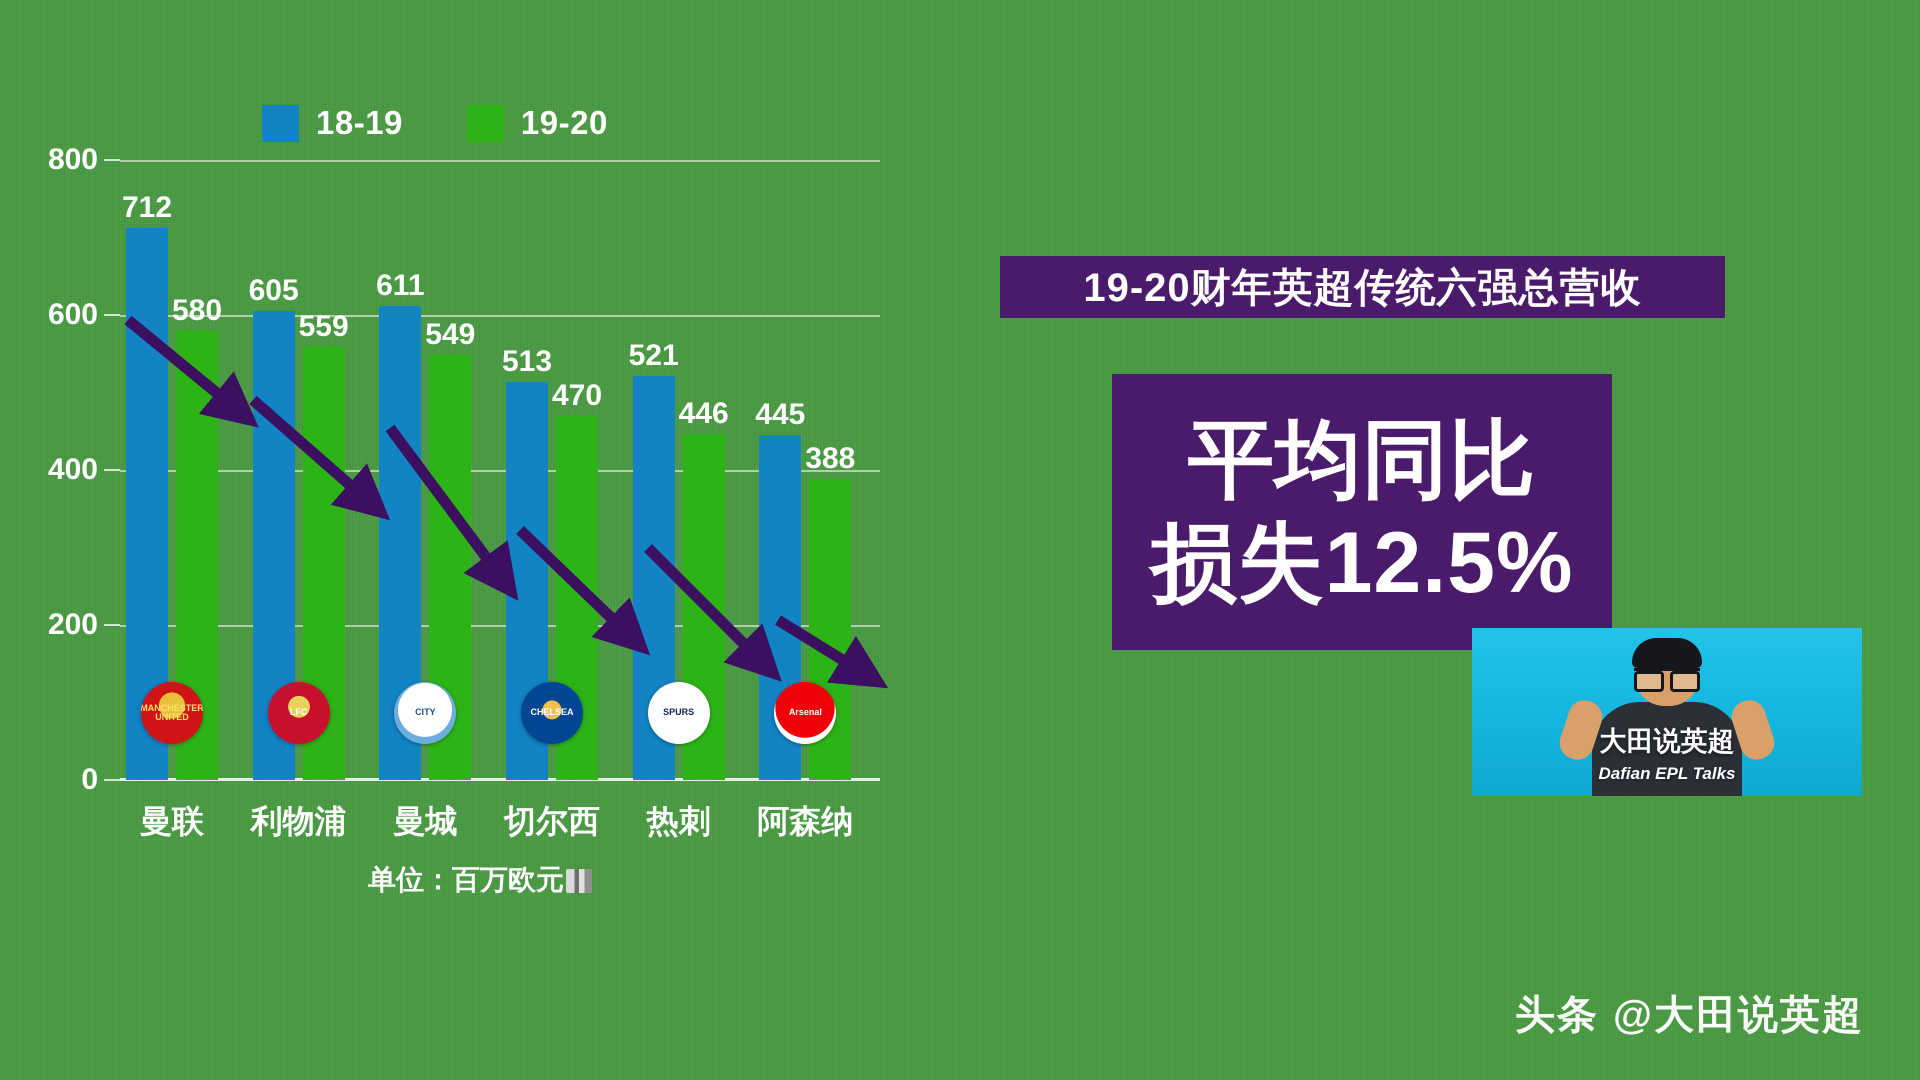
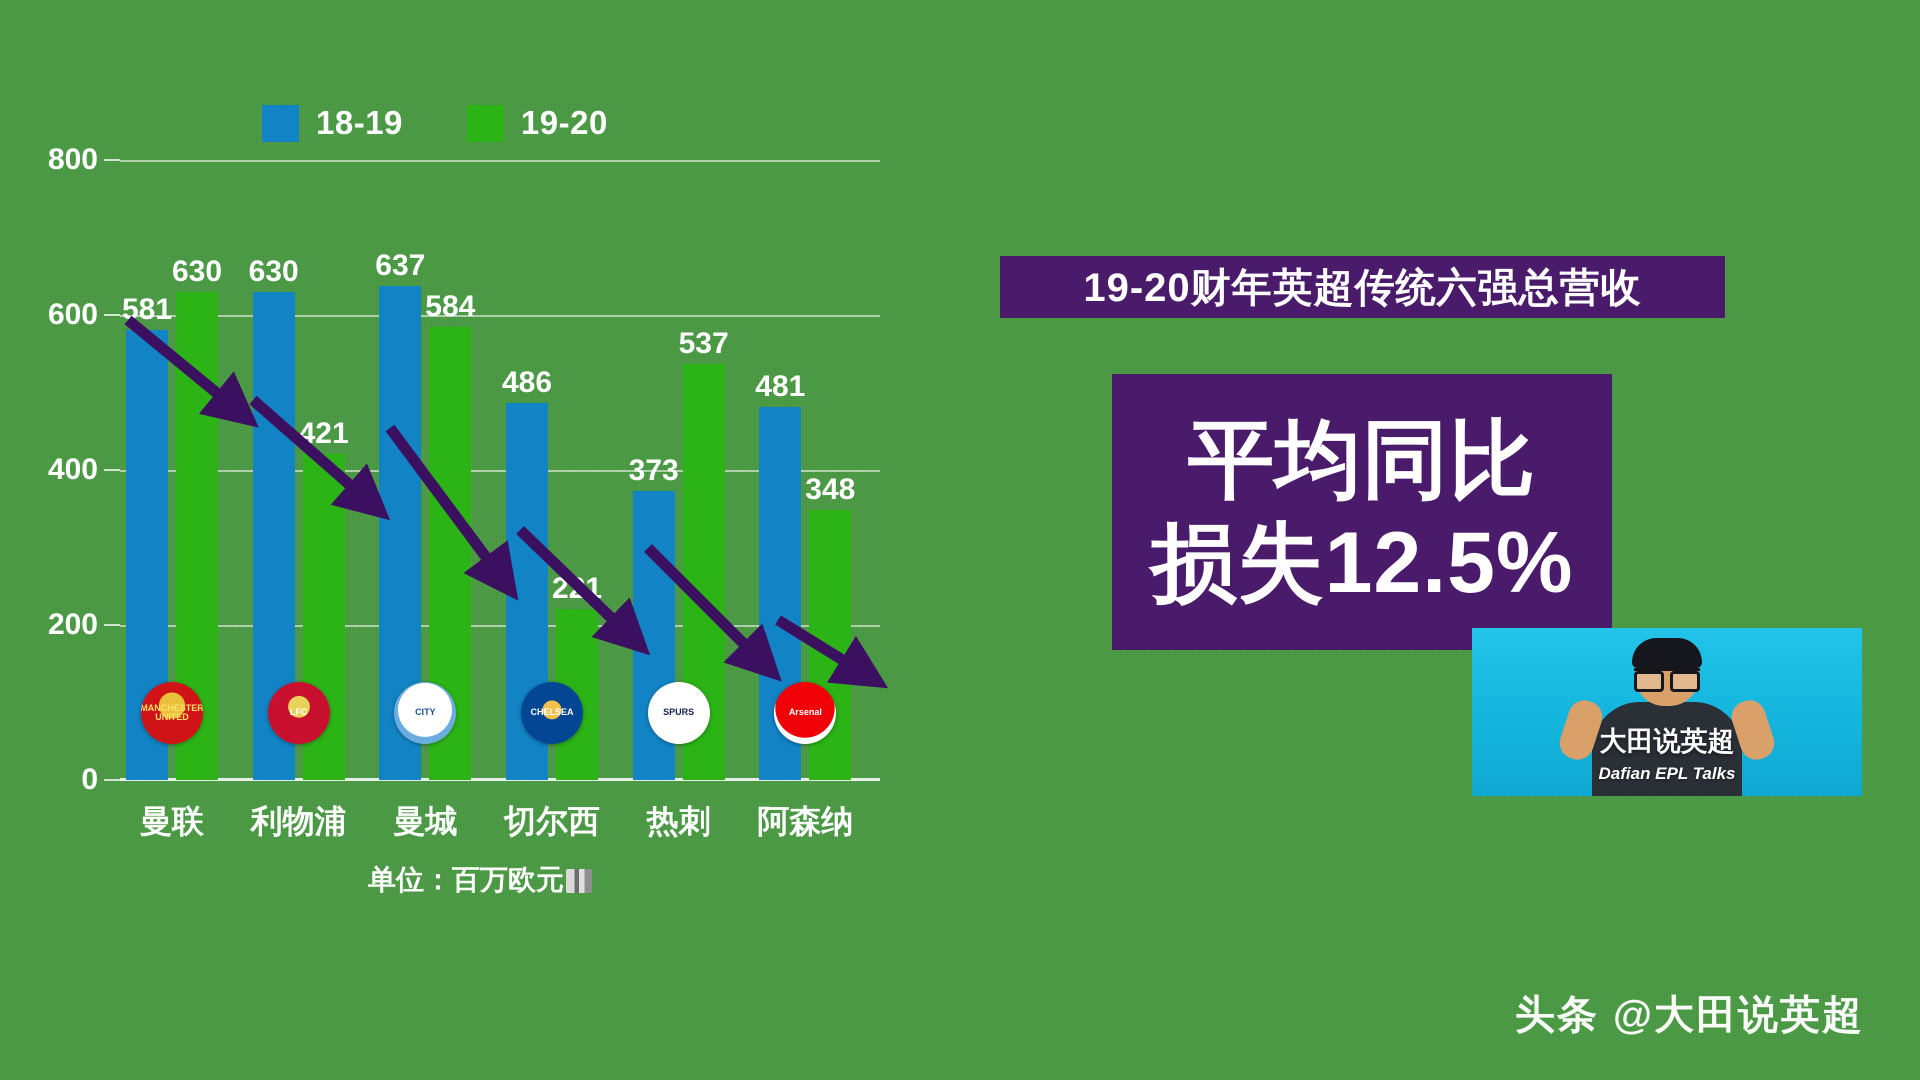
18-19/曼联: 712 -> 581
19-20/曼联: 580 -> 630
18-19/利物浦: 605 -> 630
19-20/利物浦: 559 -> 421
18-19/曼城: 611 -> 637
19-20/曼城: 549 -> 584
18-19/切尔西: 513 -> 486
19-20/切尔西: 470 -> 221
18-19/热刺: 521 -> 373
19-20/热刺: 446 -> 537
18-19/阿森纳: 445 -> 481
19-20/阿森纳: 388 -> 348
